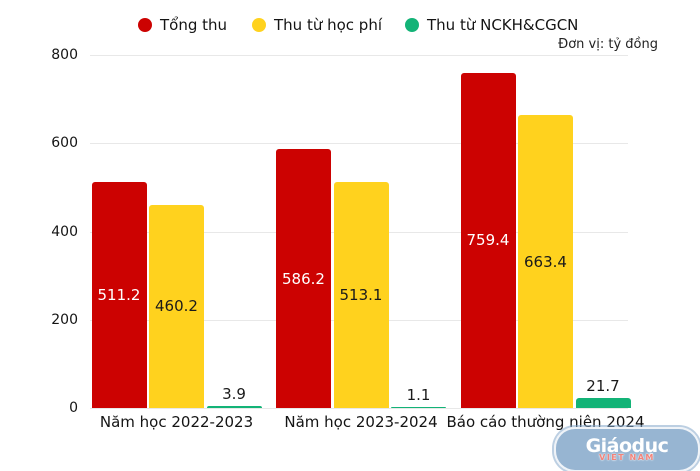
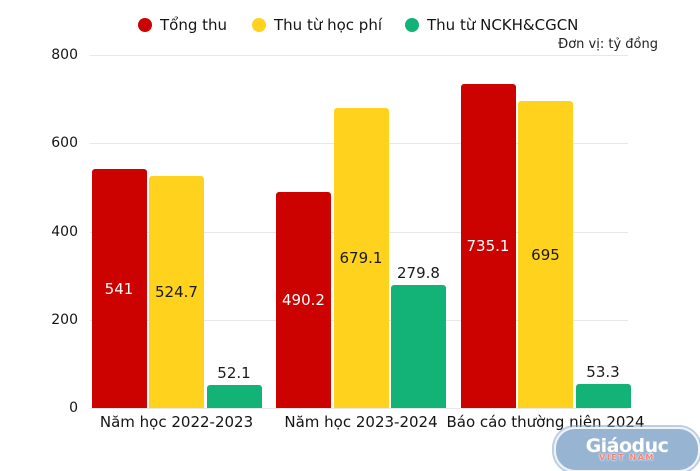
Tổng thu/Năm học 2022-2023: 511.2 -> 541
Thu từ học phí/Năm học 2022-2023: 460.2 -> 524.7
Thu từ NCKH&CGCN/Năm học 2022-2023: 3.9 -> 52.1
Tổng thu/Năm học 2023-2024: 586.2 -> 490.2
Thu từ học phí/Năm học 2023-2024: 513.1 -> 679.1
Thu từ NCKH&CGCN/Năm học 2023-2024: 1.1 -> 279.8
Tổng thu/Báo cáo thường niên 2024: 759.4 -> 735.1
Thu từ học phí/Báo cáo thường niên 2024: 663.4 -> 695
Thu từ NCKH&CGCN/Báo cáo thường niên 2024: 21.7 -> 53.3
